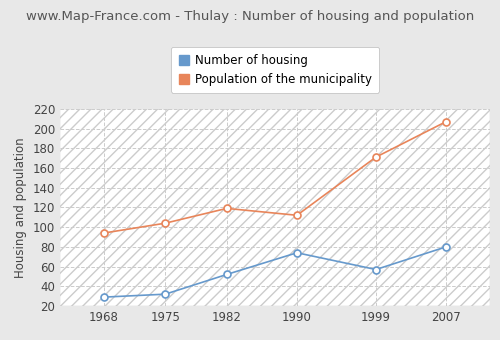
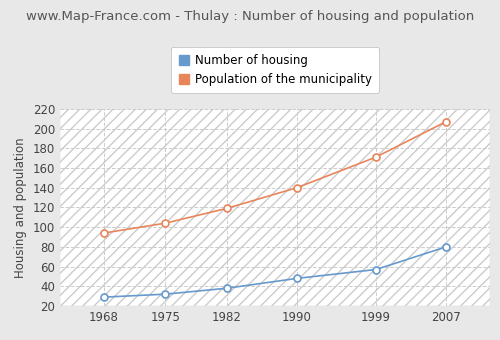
Number of housing/1982: 52 -> 38
Number of housing/1990: 74 -> 48
Population of the municipality/1990: 112 -> 140
